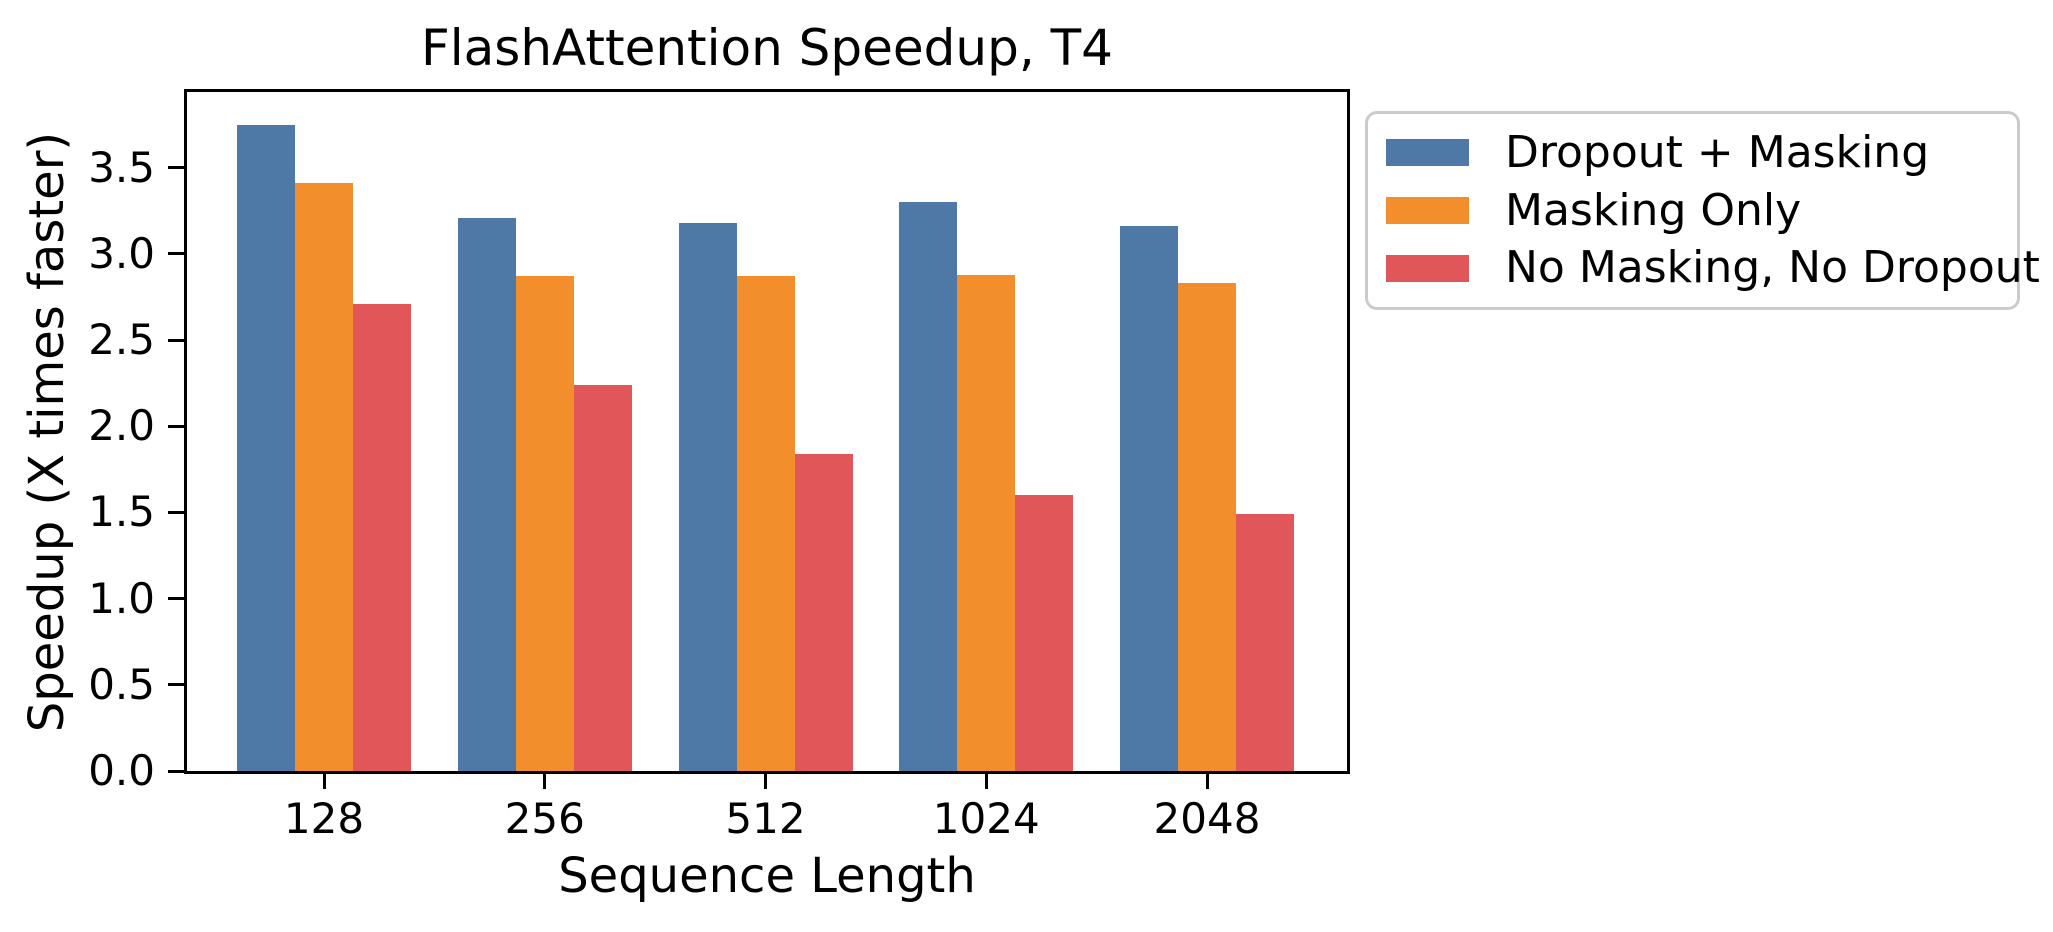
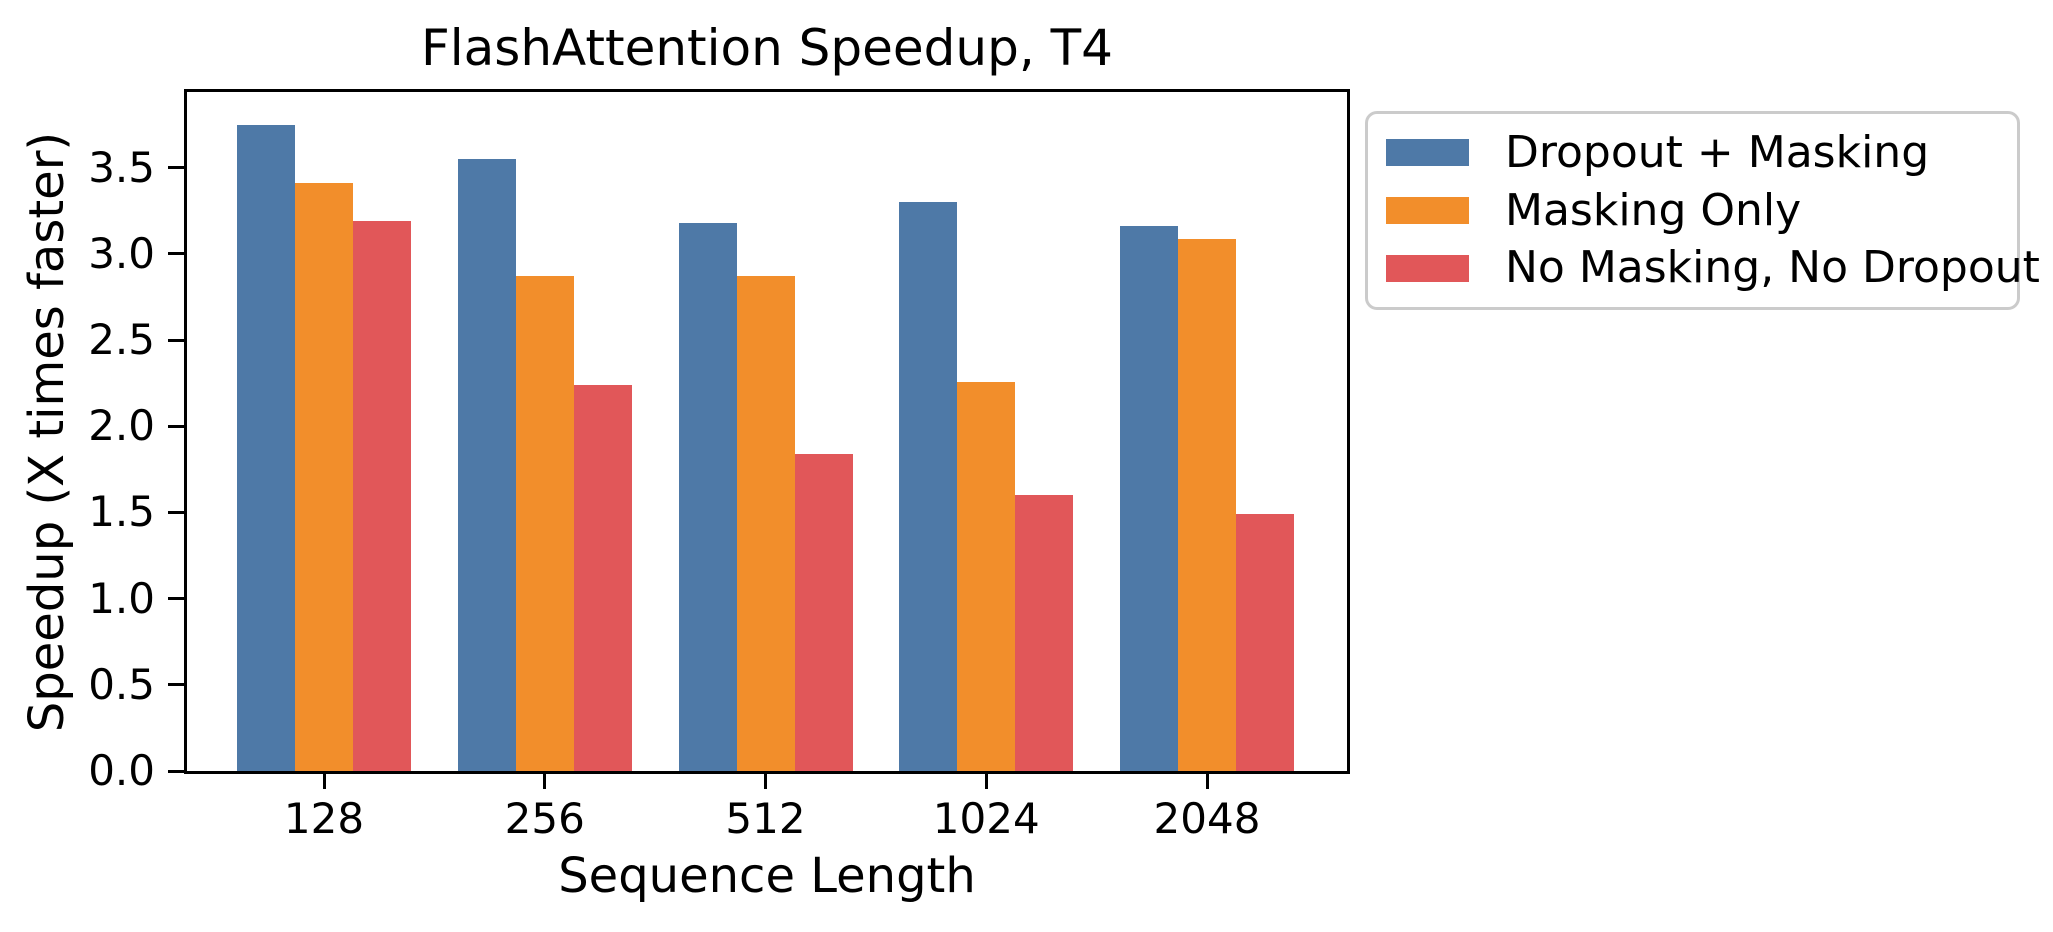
No Masking, No Dropout/128: 2.71 -> 3.19
Dropout + Masking/256: 3.21 -> 3.55
Masking Only/1024: 2.88 -> 2.26
Masking Only/2048: 2.83 -> 3.09
